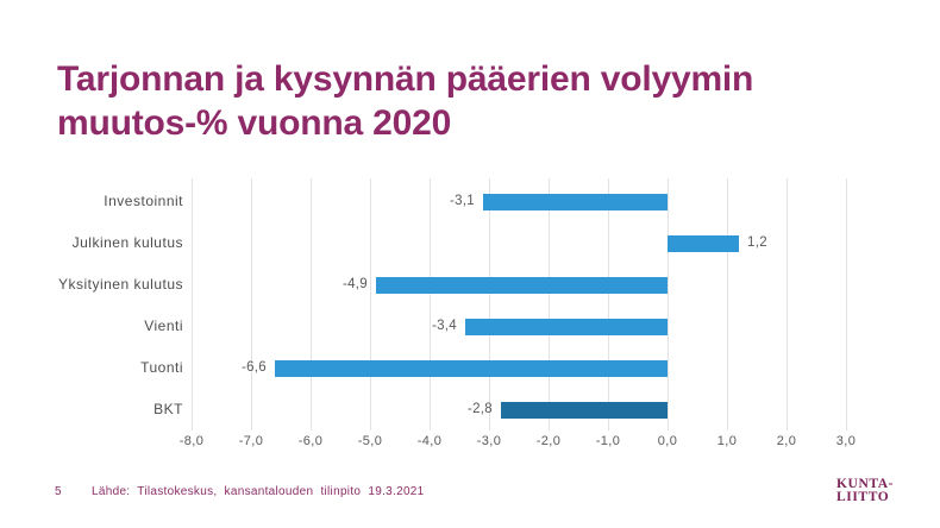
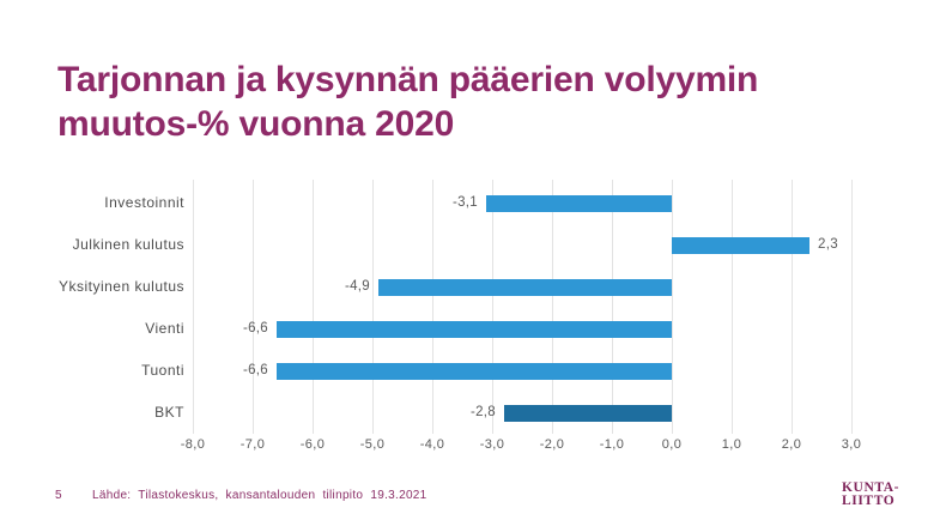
Julkinen kulutus: 1,2 -> 2,3
Vienti: -3,4 -> -6,6
